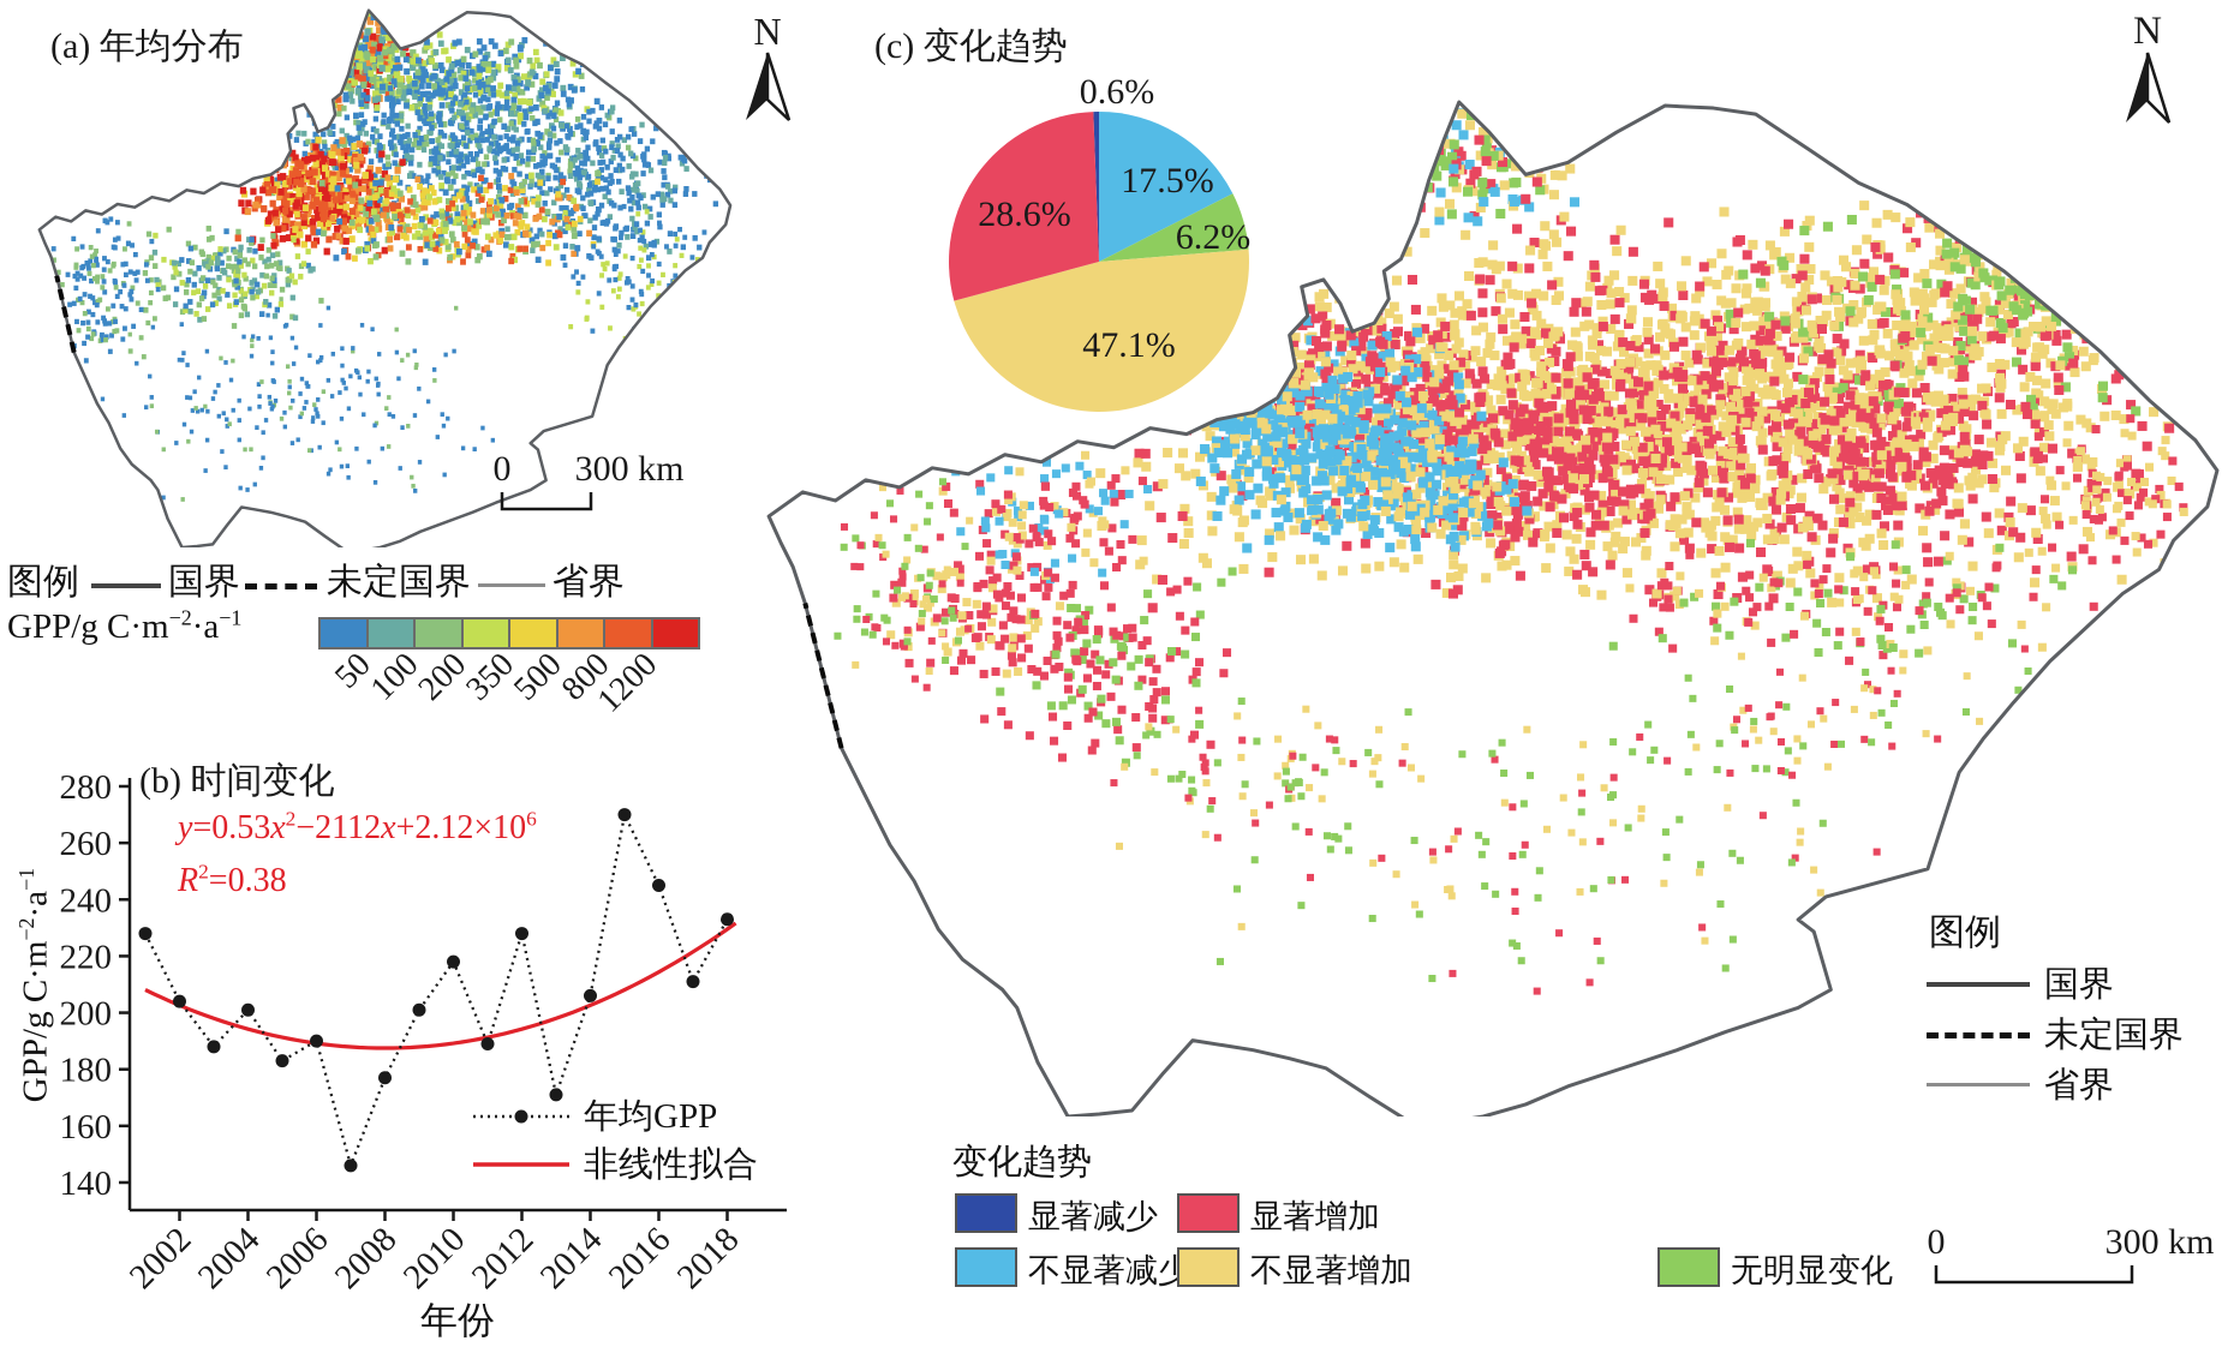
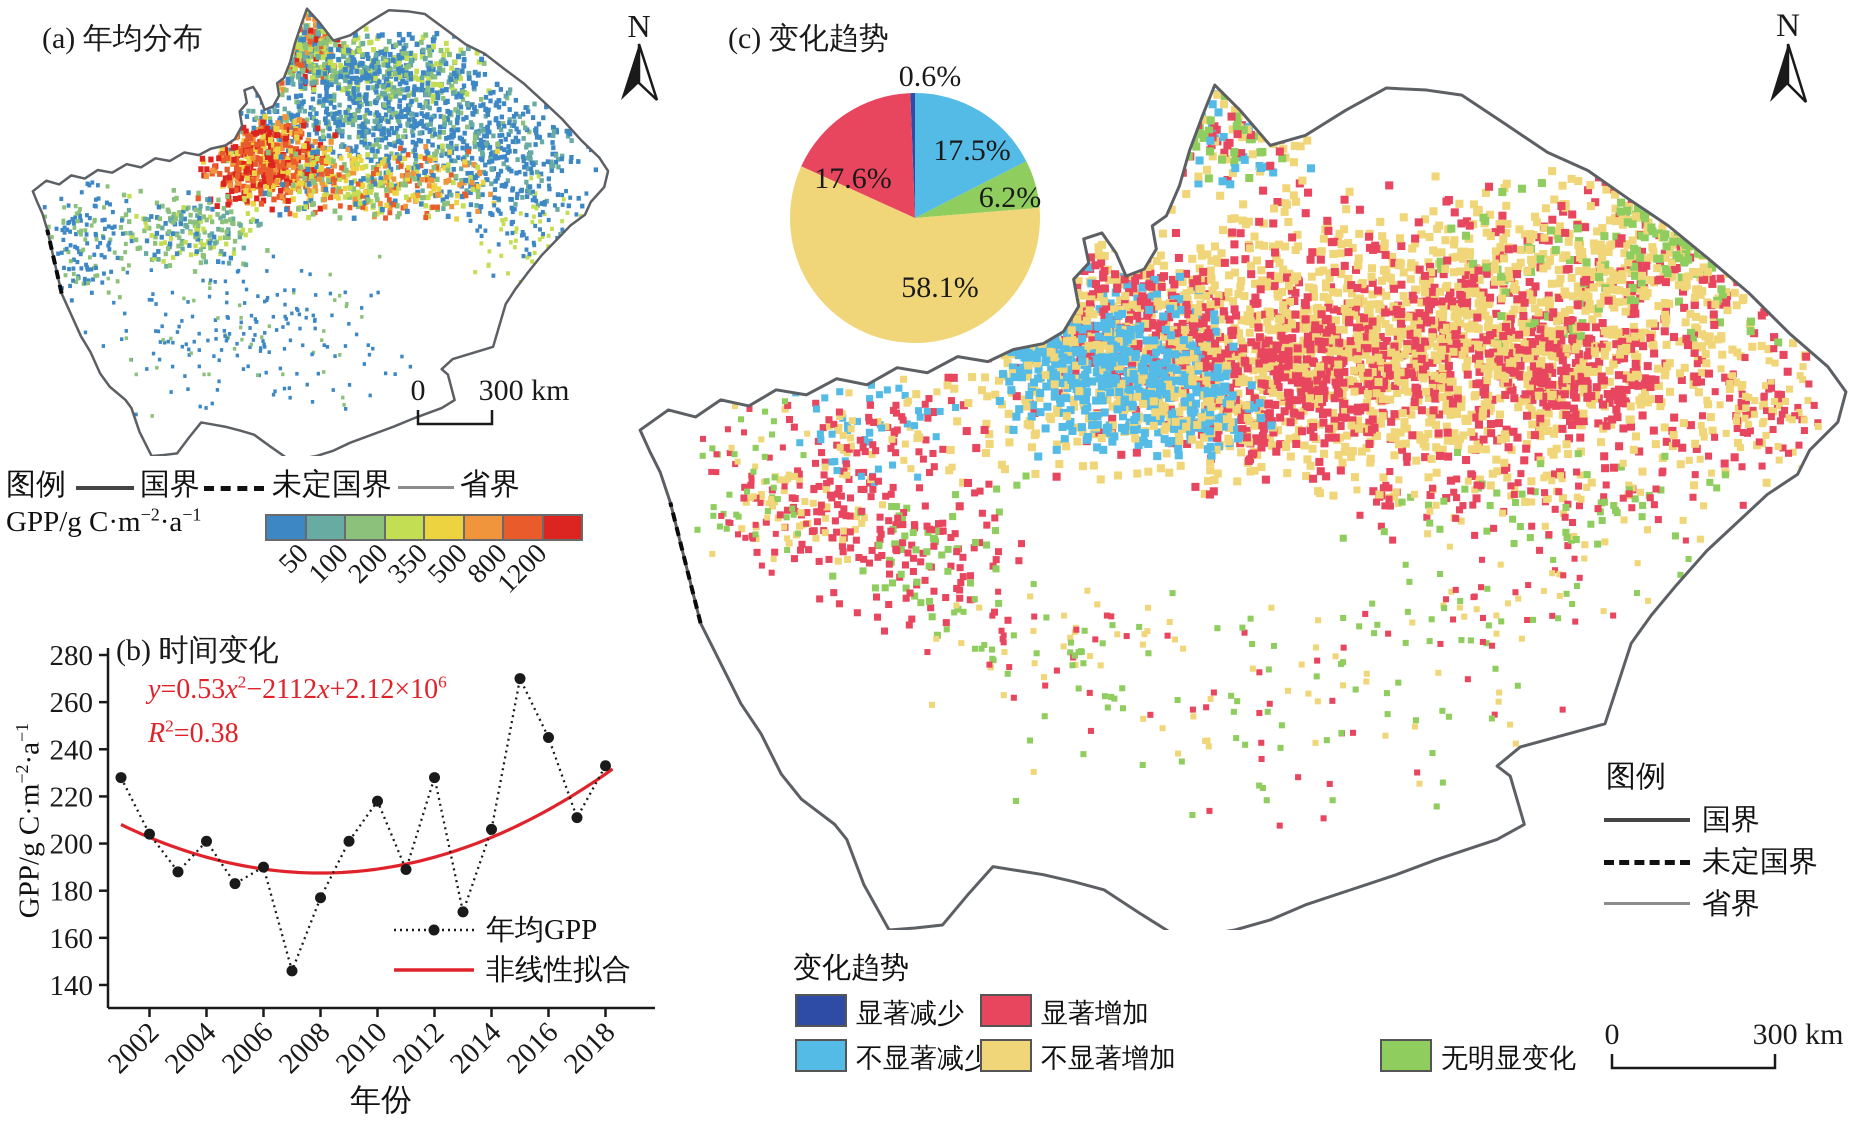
(c) 变化趋势/不显著增加: 47.1% -> 58.1%
(c) 变化趋势/显著增加: 28.6% -> 17.6%
